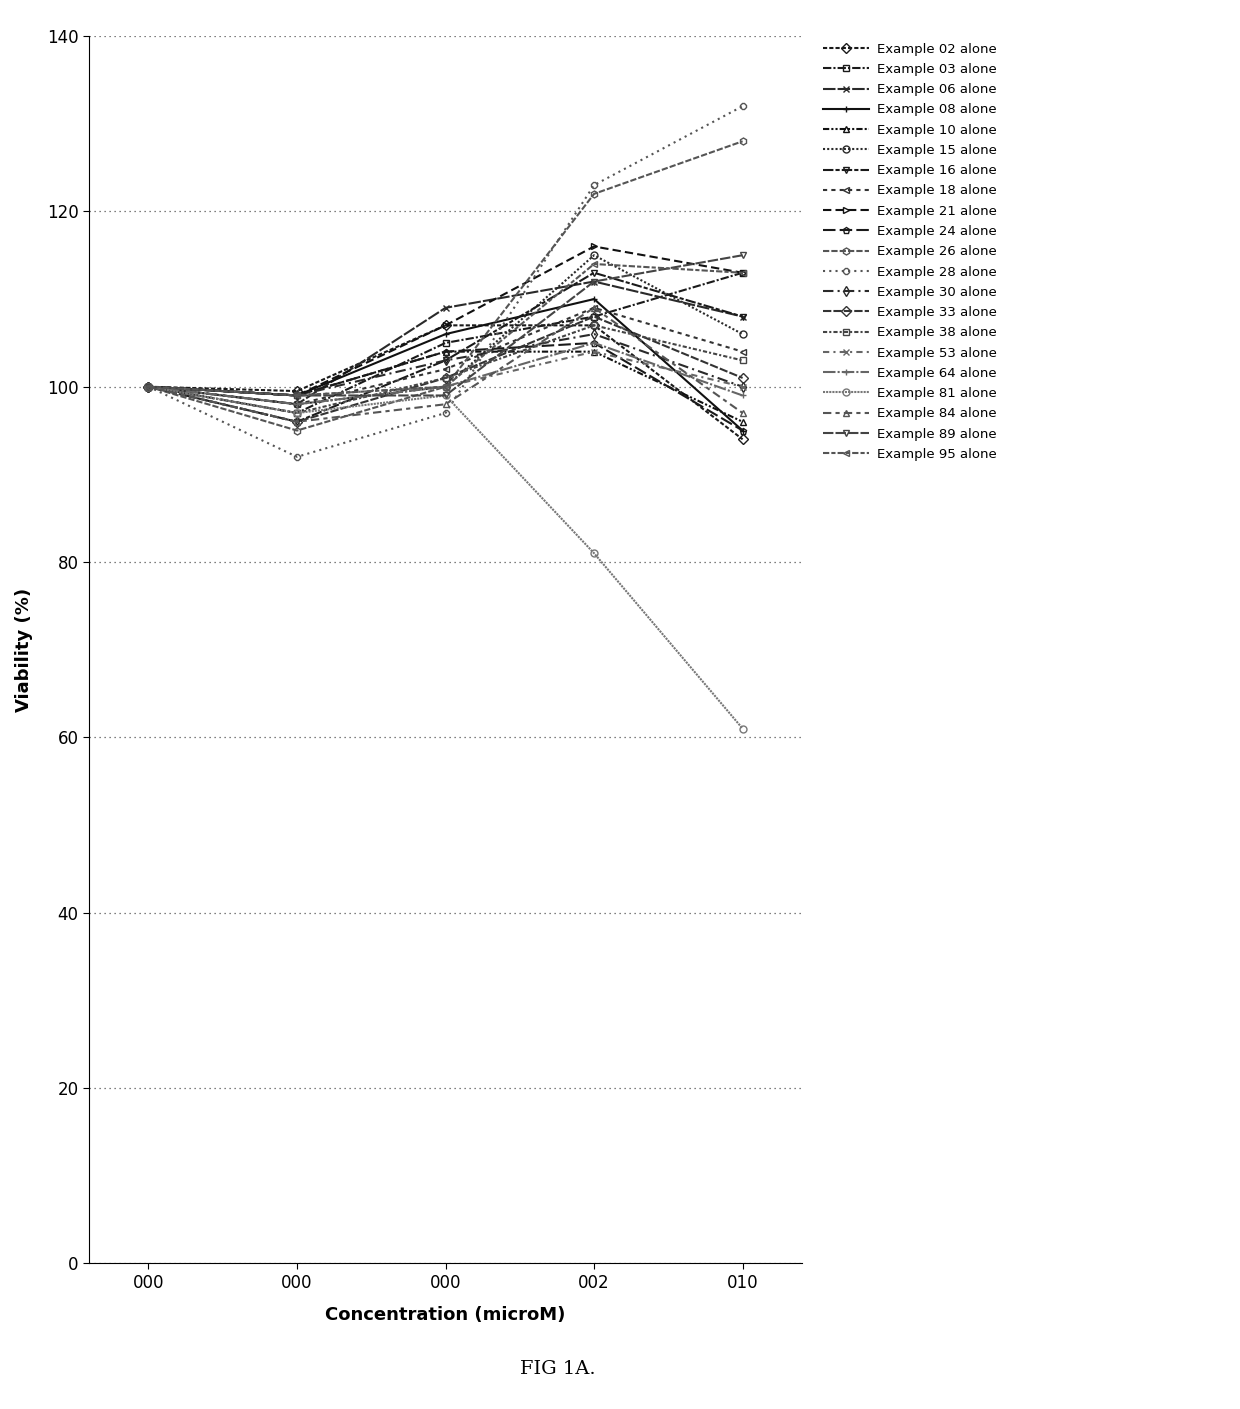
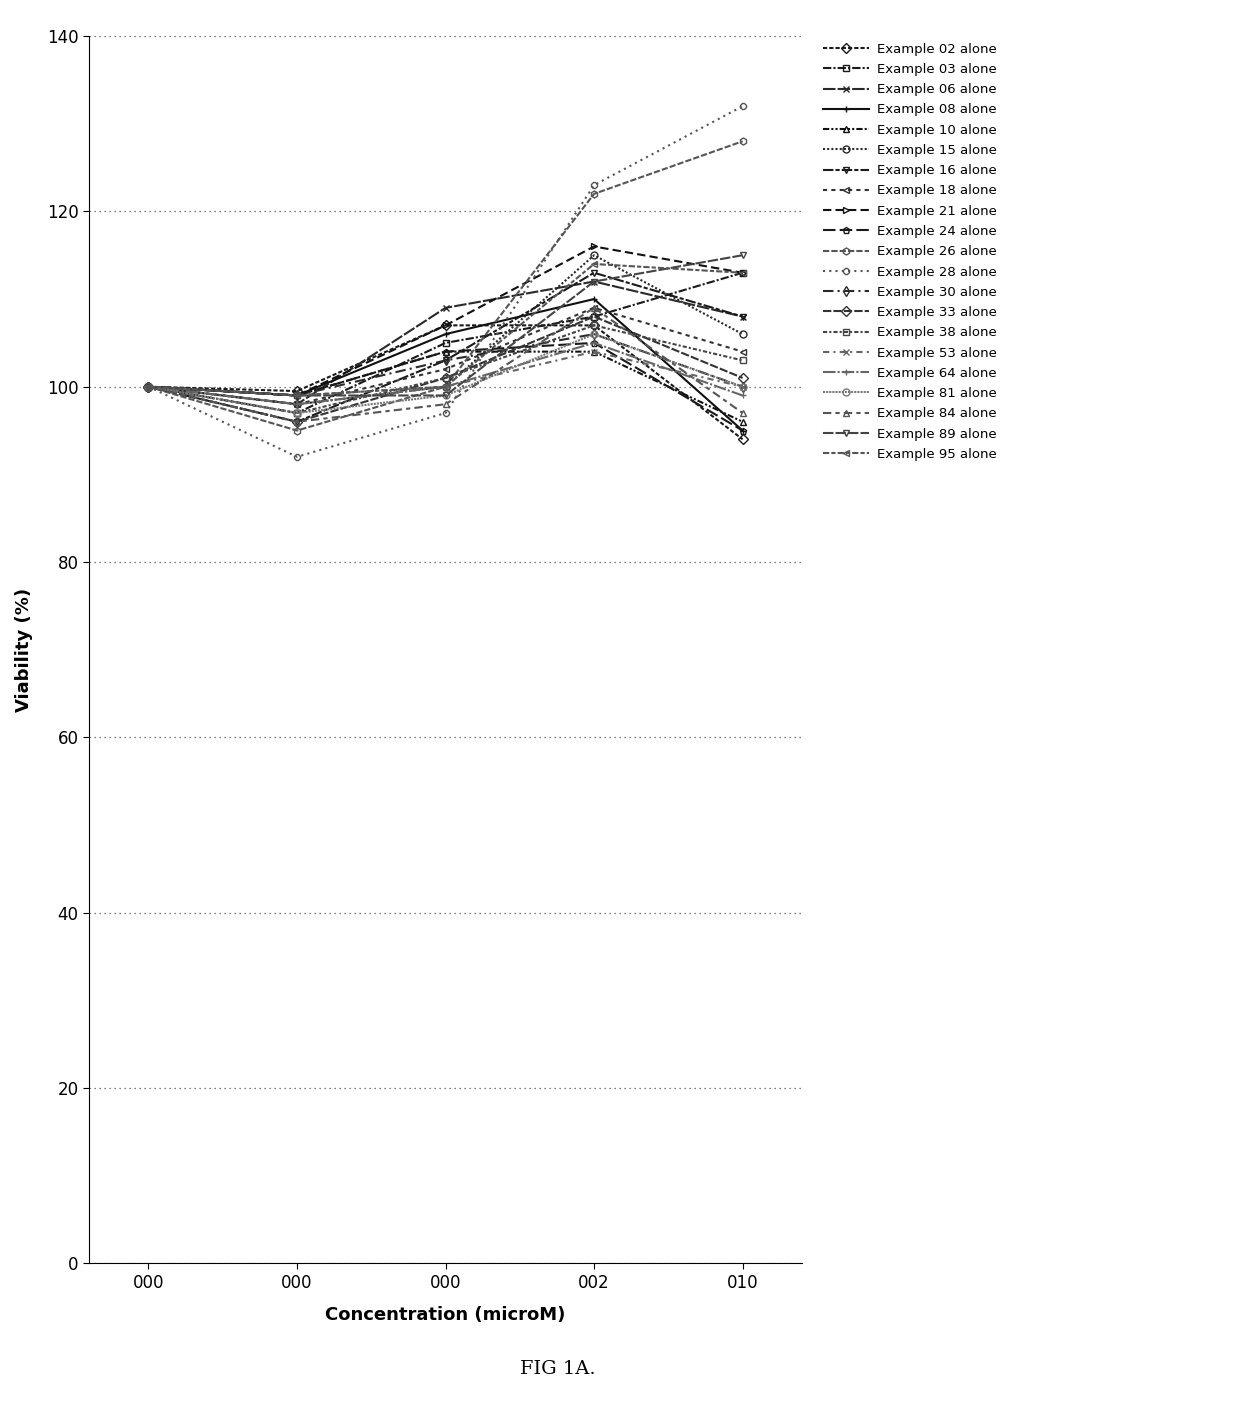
Example 81 alone/002: 81 -> 106
Example 81 alone/010: 61 -> 100
